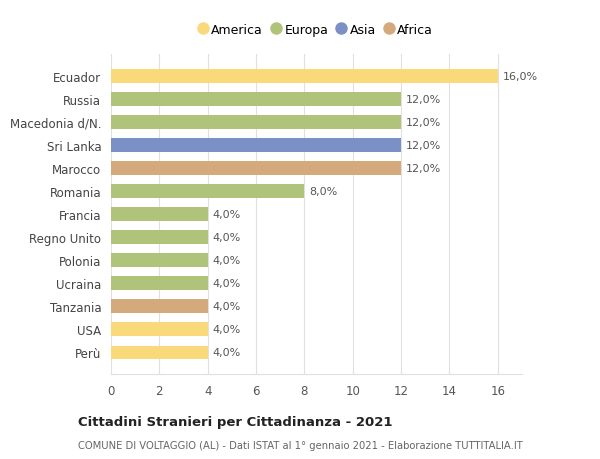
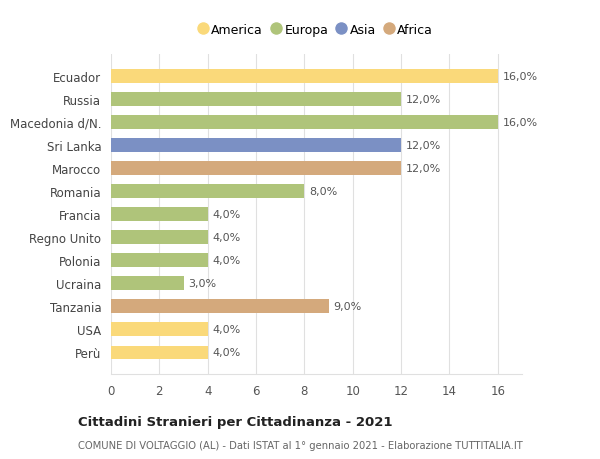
Macedonia d/N.: 12,0% -> 16,0%
Ucraina: 4,0% -> 3,0%
Tanzania: 4,0% -> 9,0%
